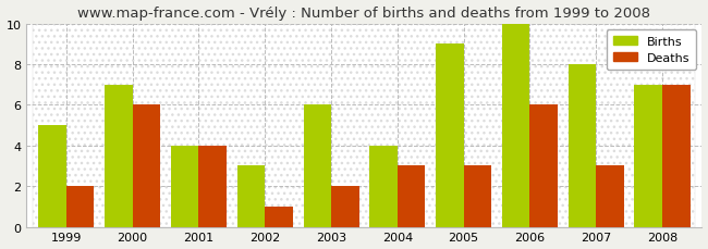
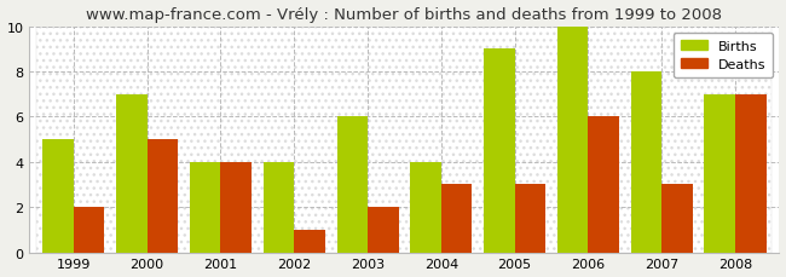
Deaths/2000: 6 -> 5
Births/2002: 3 -> 4
